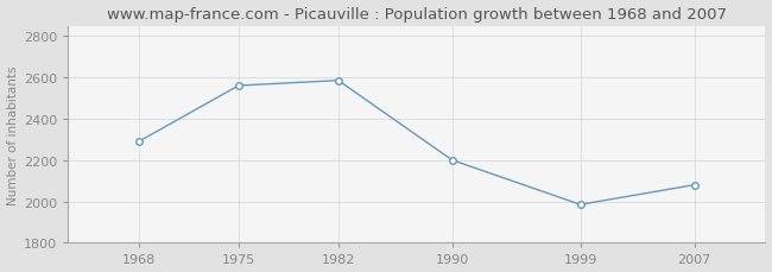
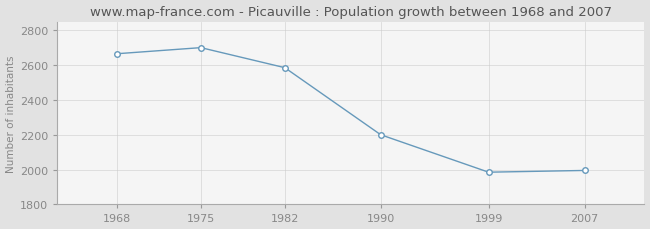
1968: 2290 -> 2660
1975: 2560 -> 2700
2007: 2080 -> 2000
